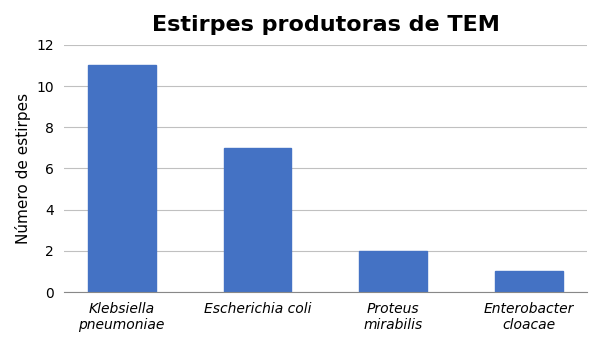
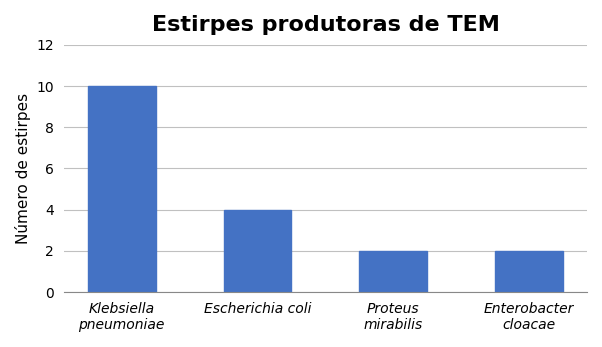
Klebsiella pneumoniae: 11 -> 10
Escherichia coli: 7 -> 4
Enterobacter cloacae: 1 -> 2
